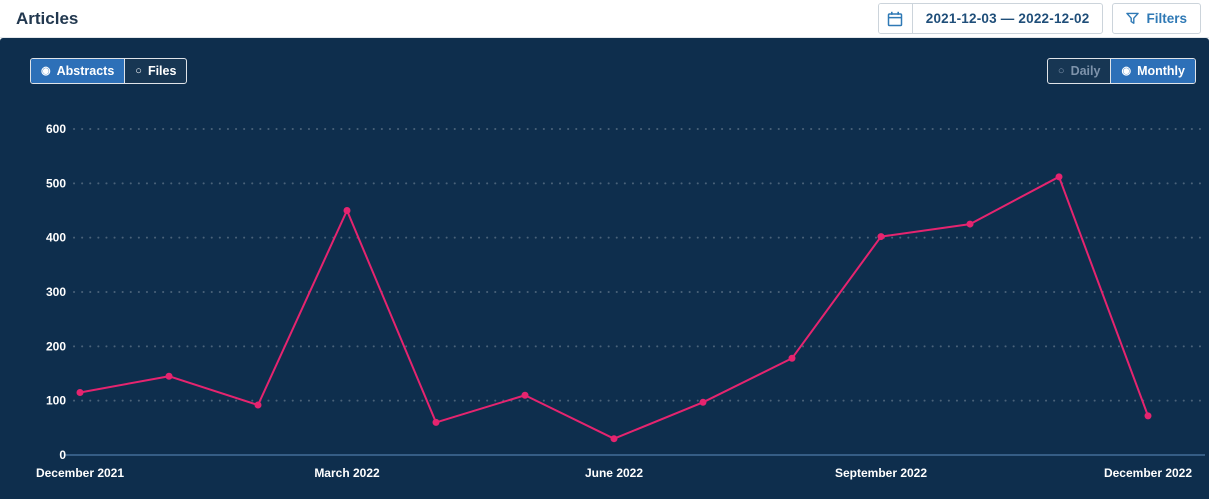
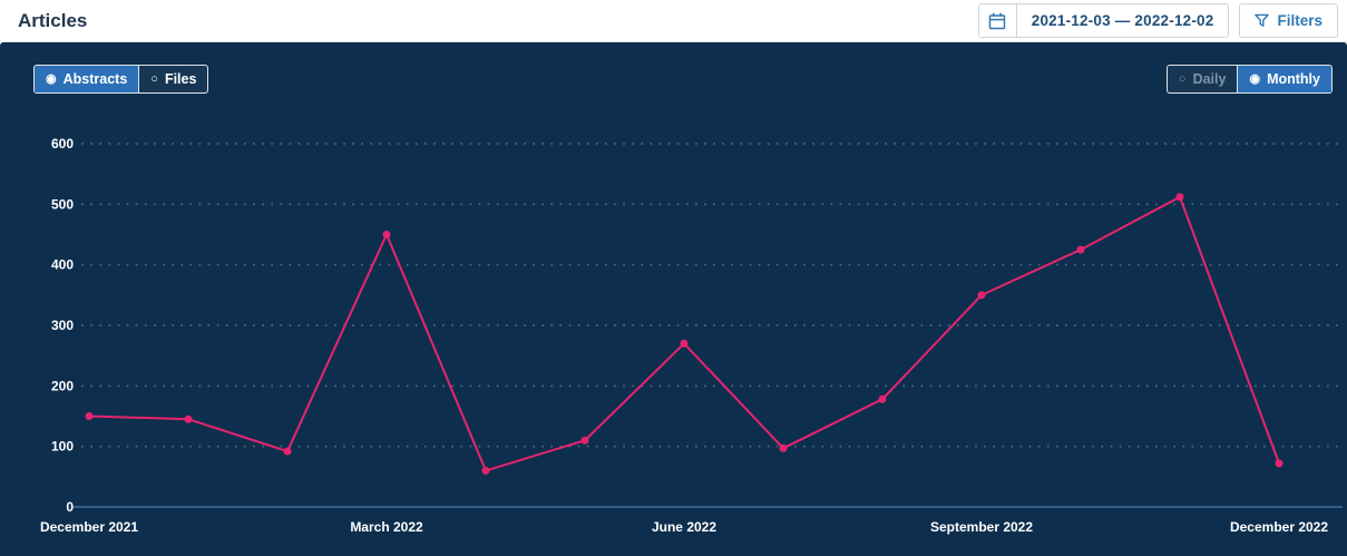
December 2021: 120 -> 150
June 2022: 30 -> 270
September 2022: 400 -> 350
